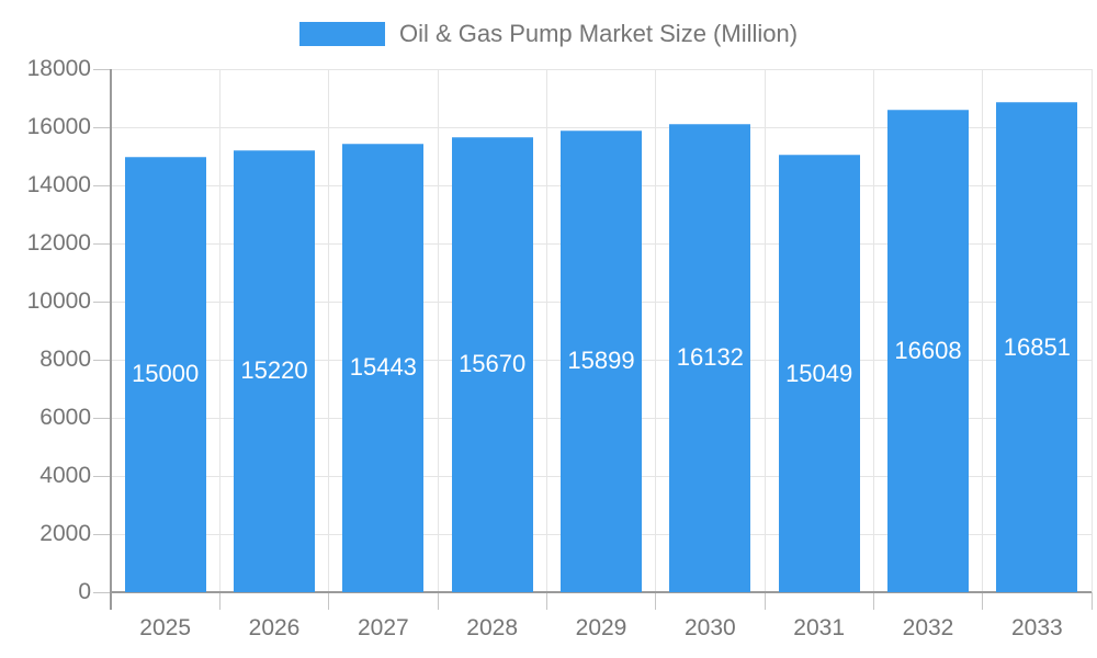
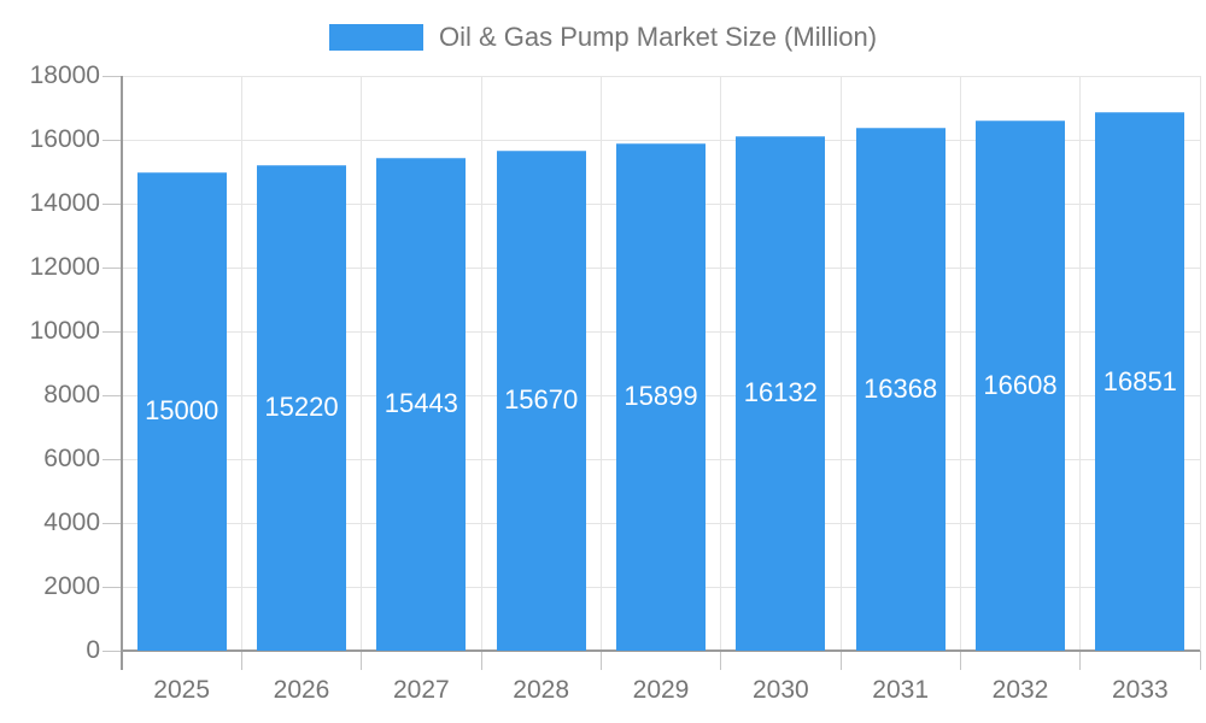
2031: 15049 -> 16368
